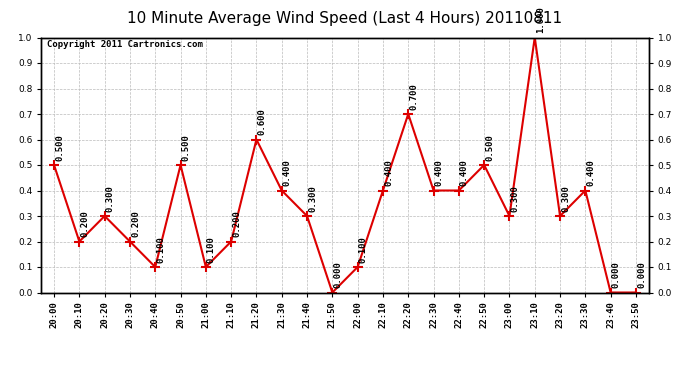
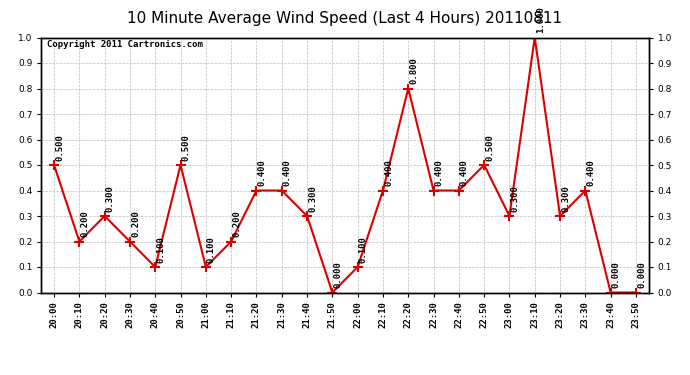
21:20: 0.600 -> 0.400
22:20: 0.700 -> 0.800
